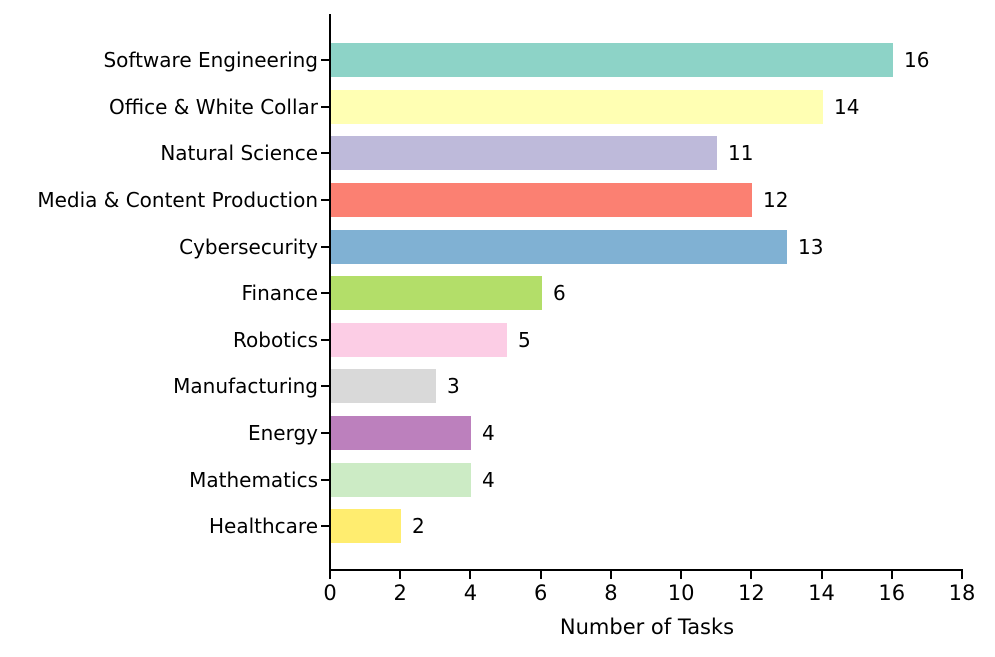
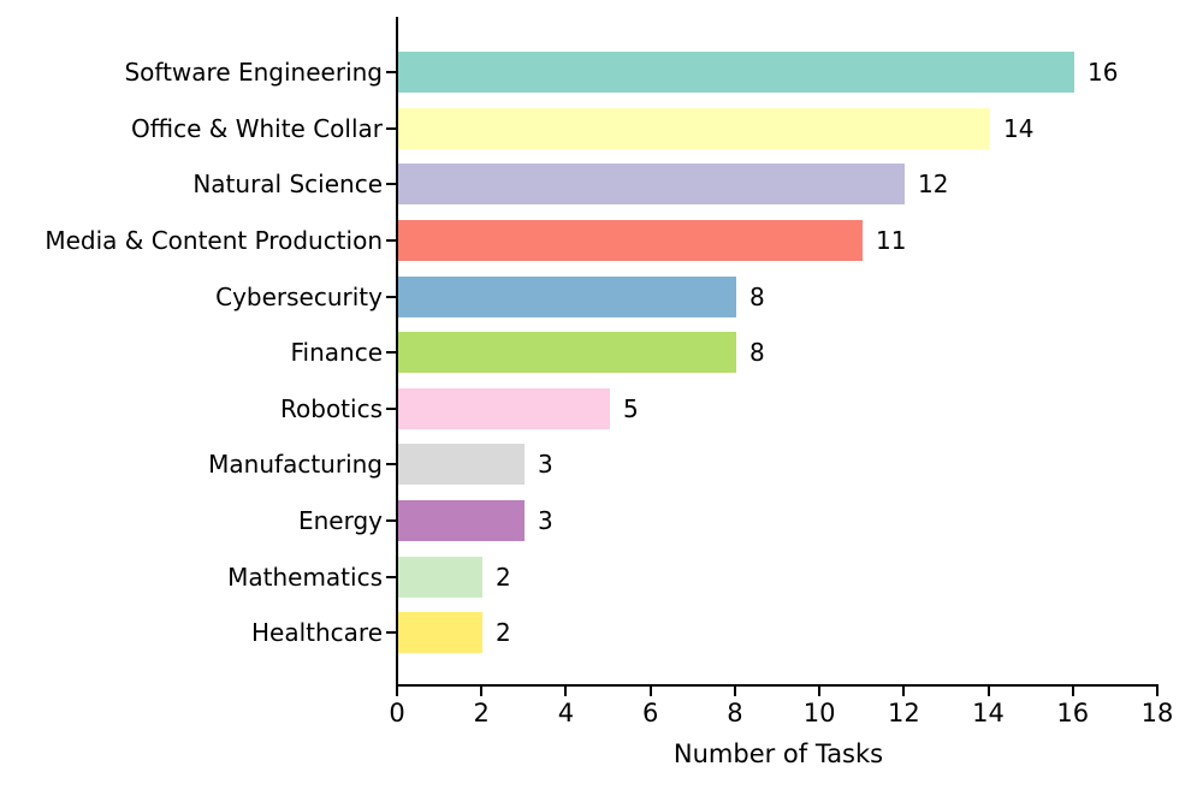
Natural Science: 11 -> 12
Media & Content Production: 12 -> 11
Cybersecurity: 13 -> 8
Finance: 6 -> 8
Energy: 4 -> 3
Mathematics: 4 -> 2
